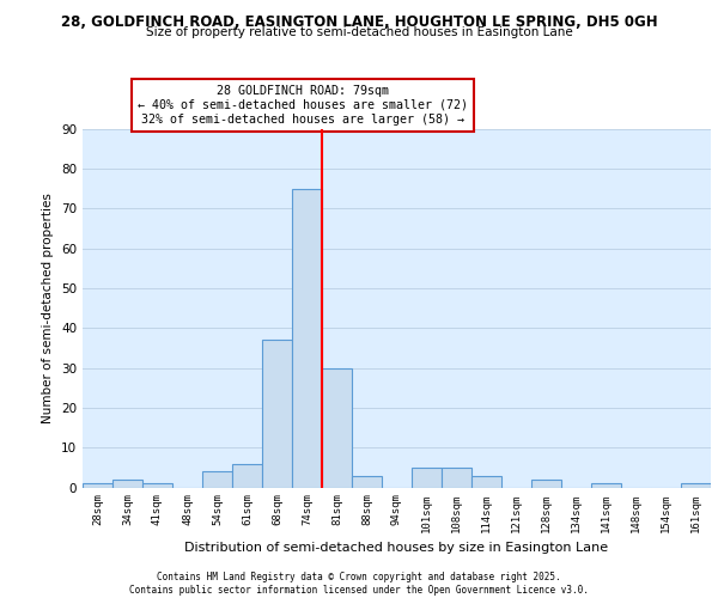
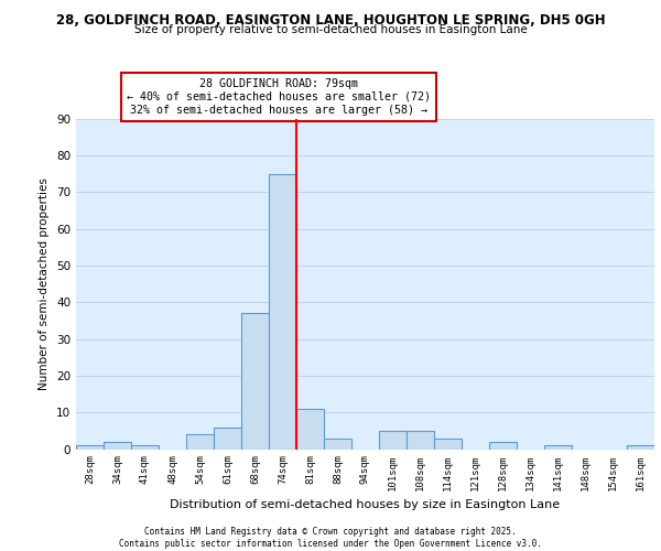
81sqm: 30 -> 11
